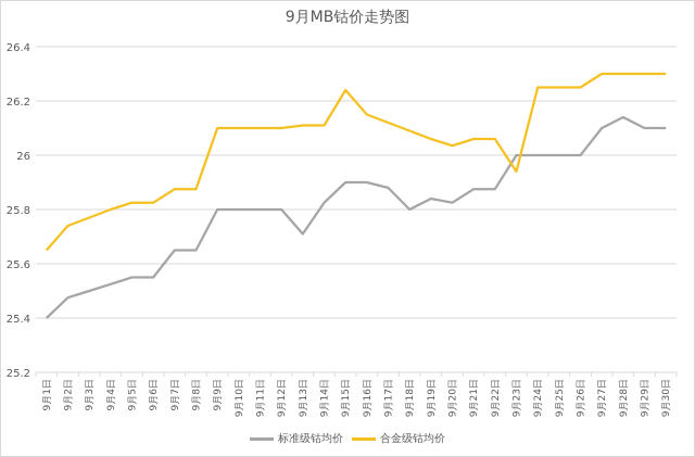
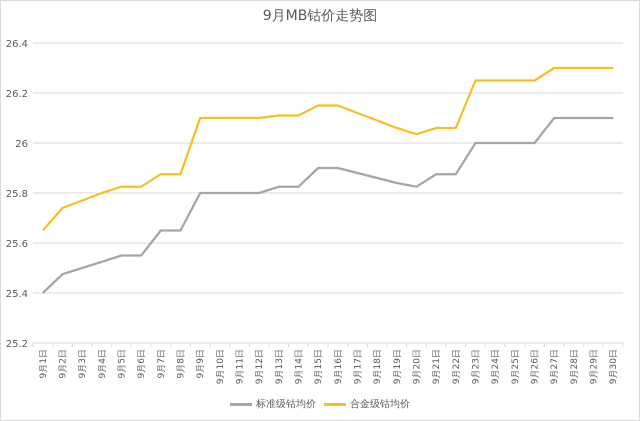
标准级钴均价/9月13日: 25.71 -> 25.82
合金级钴均价/9月15日: 26.24 -> 26.15
标准级钴均价/9月18日: 25.80 -> 25.86
合金级钴均价/9月23日: 25.94 -> 26.25
标准级钴均价/9月28日: 26.14 -> 26.10
